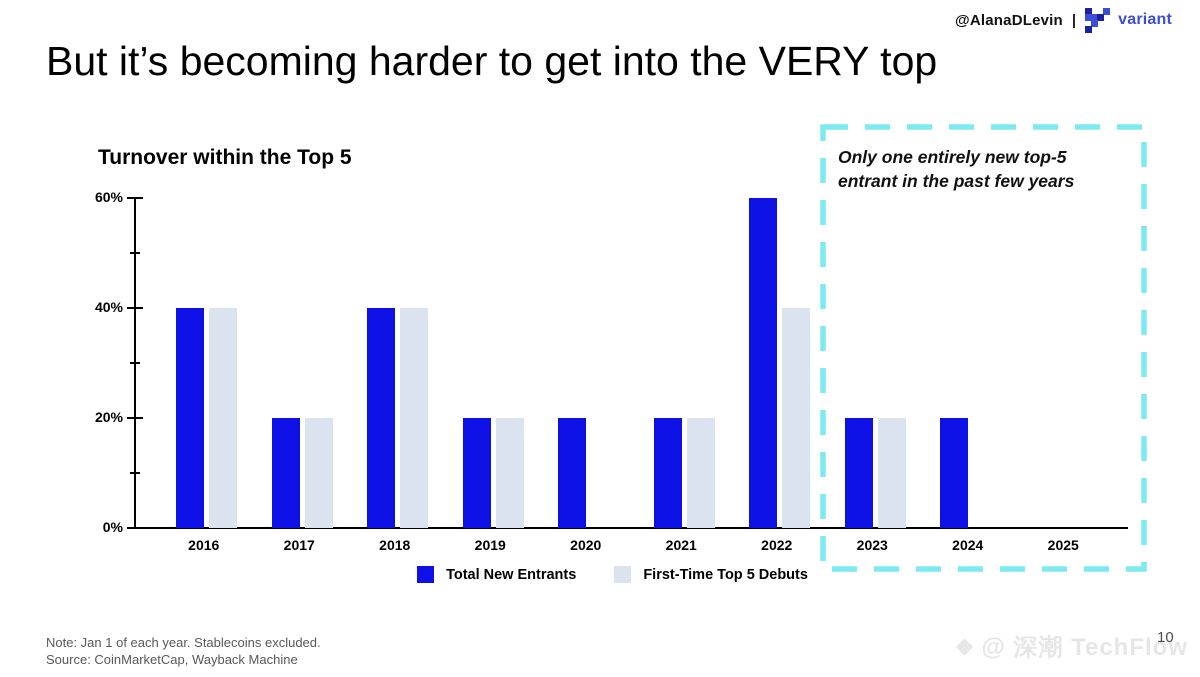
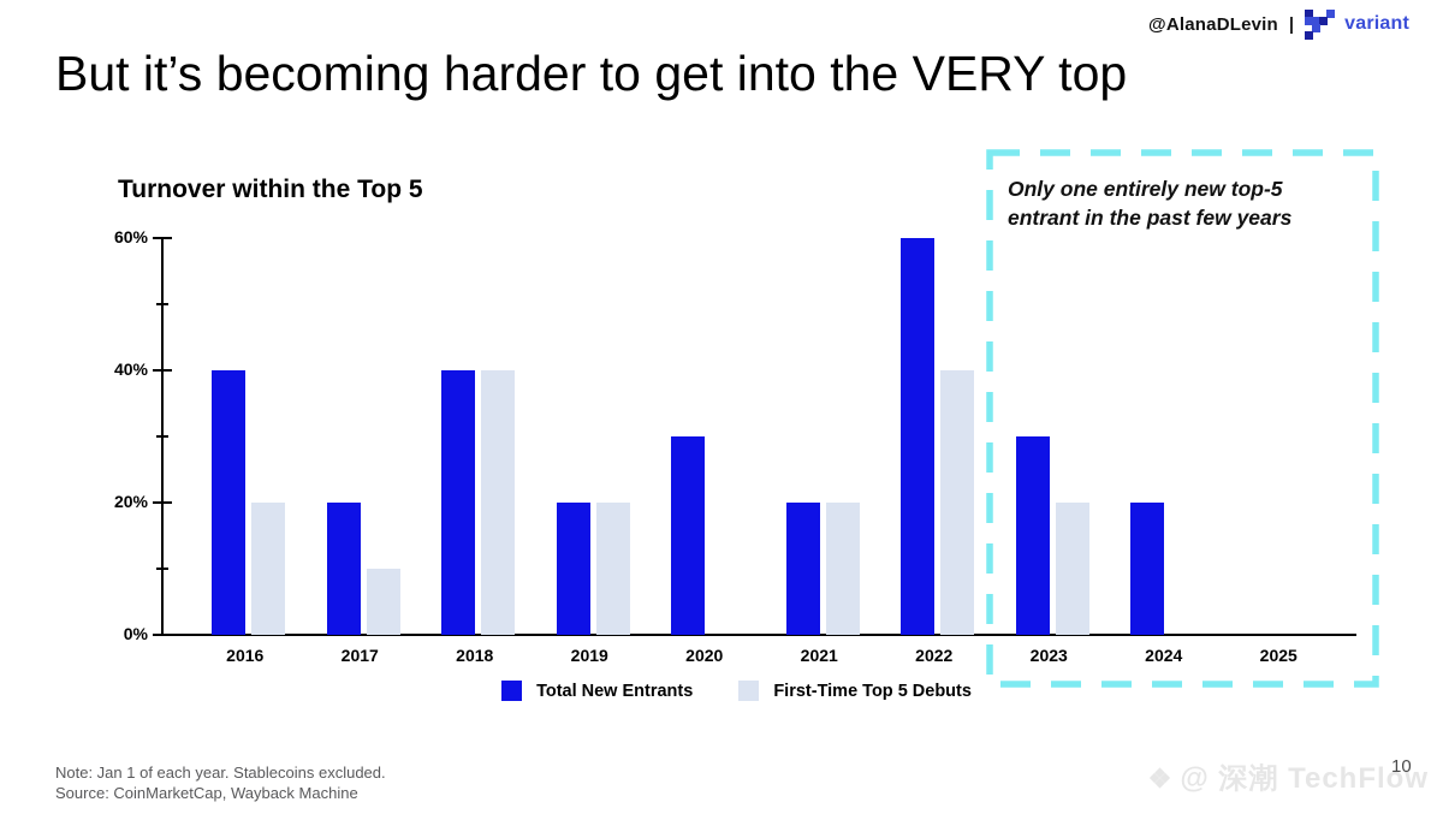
First-Time Top 5 Debuts/2016: 40% -> 20%
First-Time Top 5 Debuts/2017: 20% -> 10%
Total New Entrants/2020: 20% -> 30%
Total New Entrants/2023: 20% -> 30%
